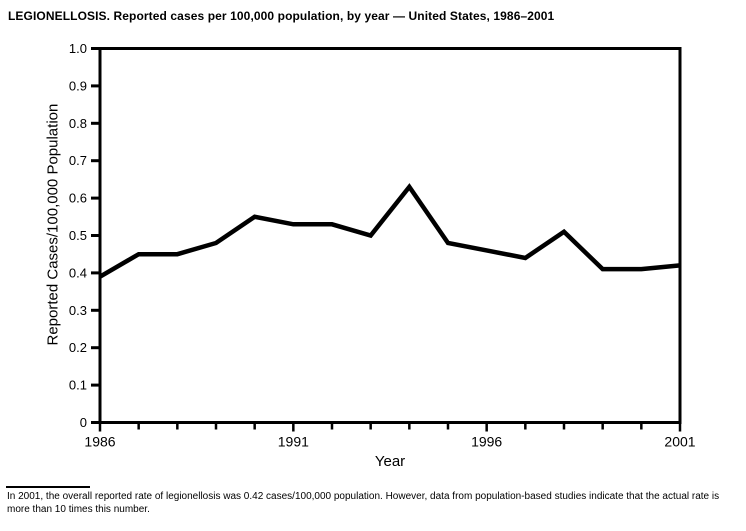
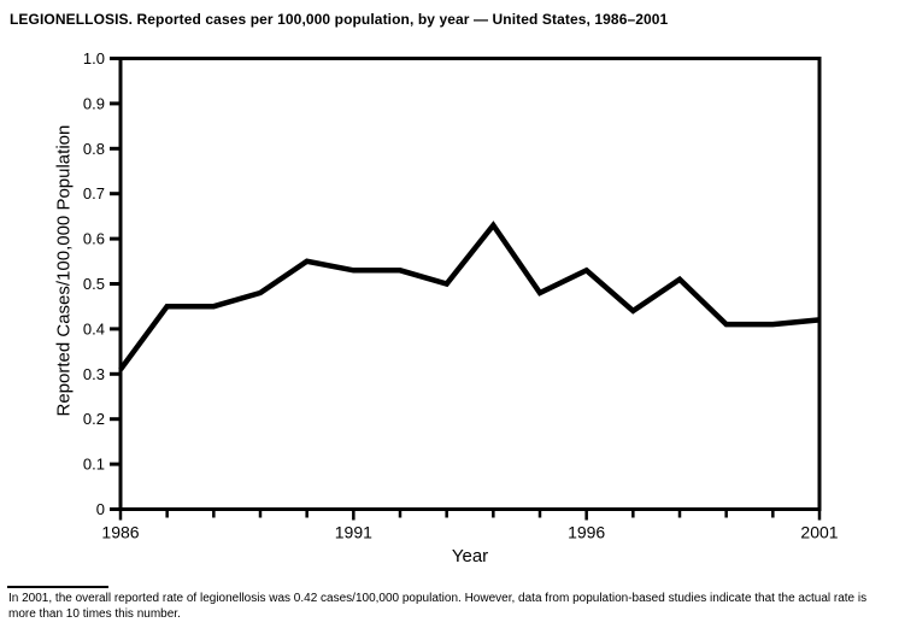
1986: 0.39 -> 0.31
1996: 0.46 -> 0.53
